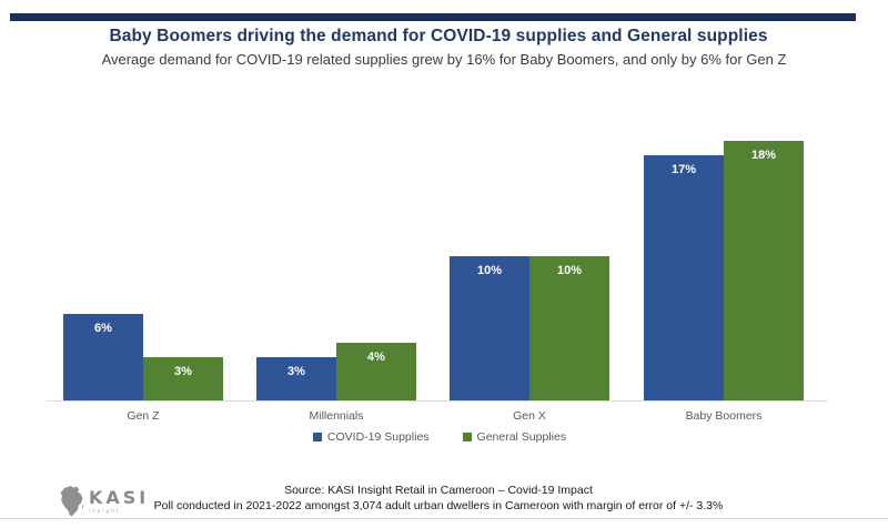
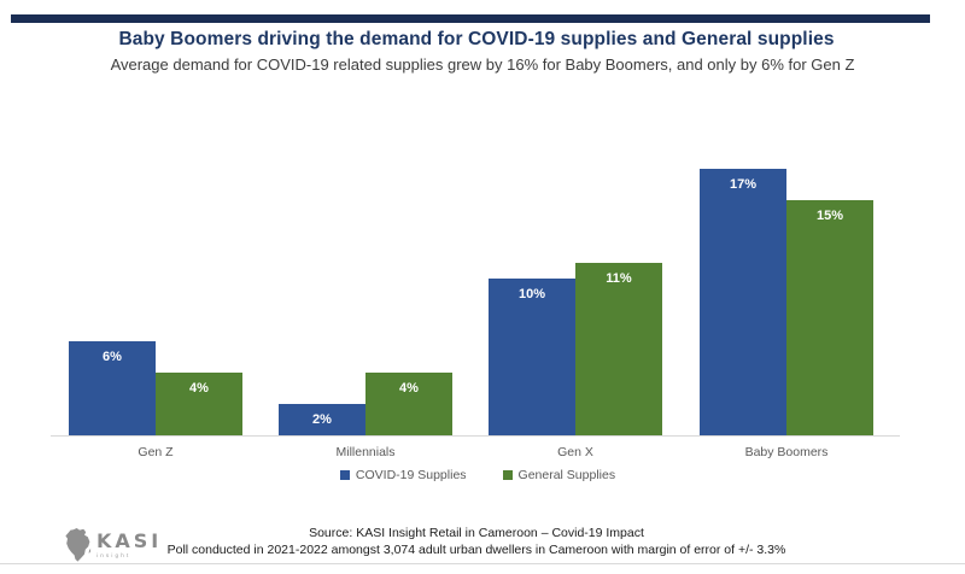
General Supplies/Gen Z: 3% -> 4%
COVID-19 Supplies/Millennials: 3% -> 2%
General Supplies/Gen X: 10% -> 11%
General Supplies/Baby Boomers: 18% -> 15%
